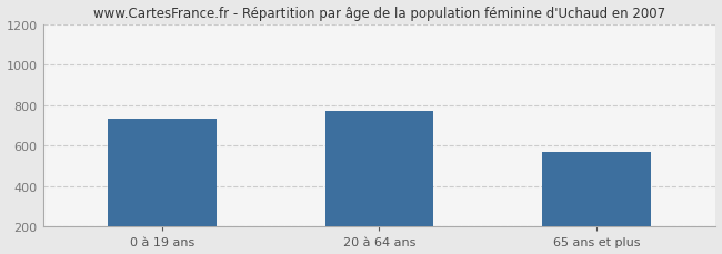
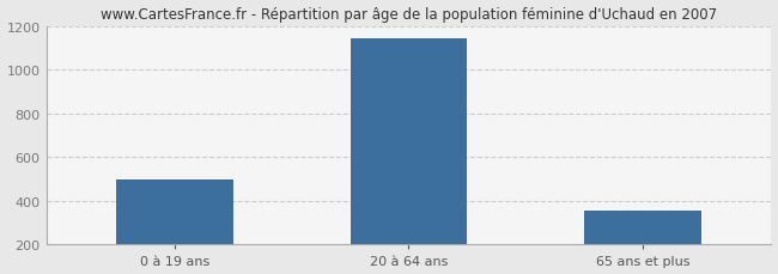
0 à 19 ans: 730 -> 500
20 à 64 ans: 770 -> 1140
65 ans et plus: 570 -> 360
